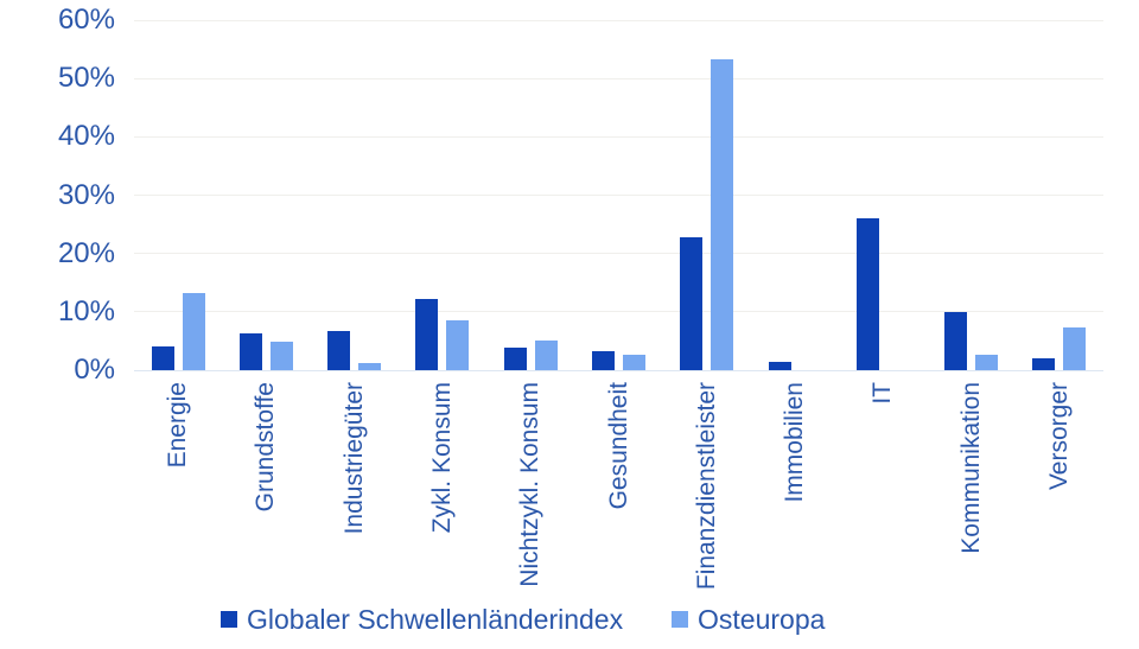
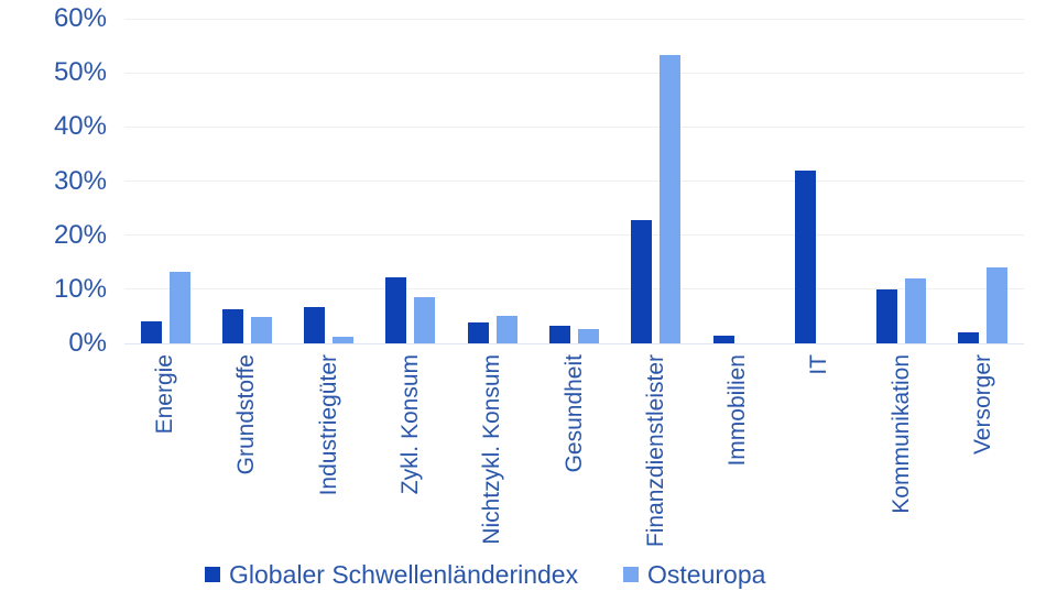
Globaler Schwellenländerindex/IT: 26% -> 32%
Osteuropa/Kommunikation: 3% -> 12%
Osteuropa/Versorger: 7% -> 14%
